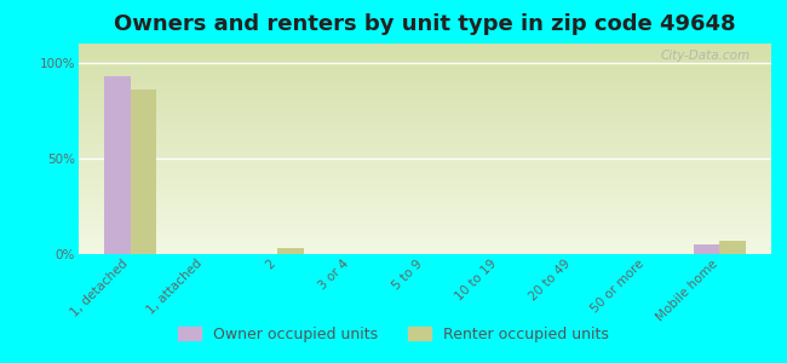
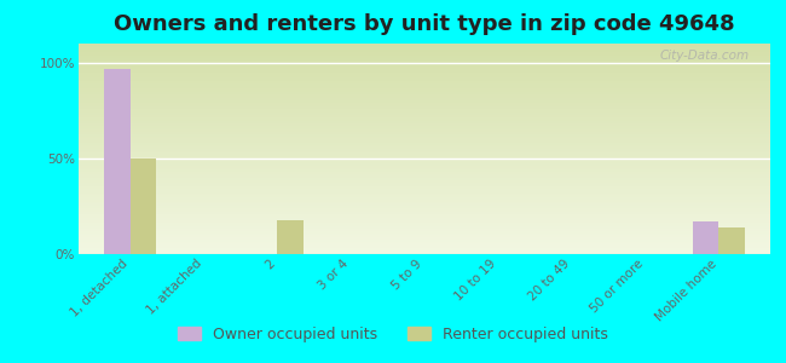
Owner occupied units/1, detached: 93% -> 97%
Renter occupied units/1, detached: 86% -> 50%
Renter occupied units/2: 3% -> 18%
Owner occupied units/Mobile home: 5% -> 17%
Renter occupied units/Mobile home: 7% -> 14%
